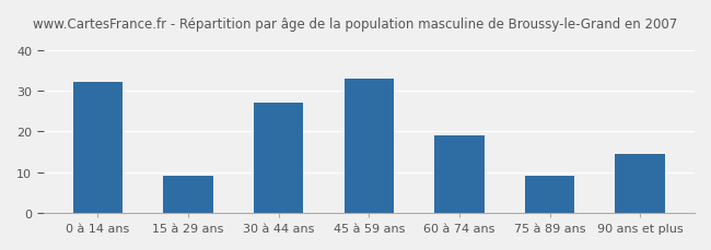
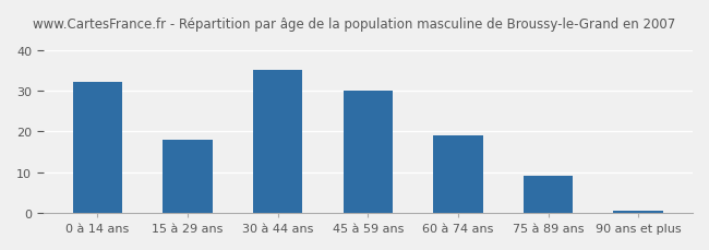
15 à 29 ans: 9.0 -> 18.0
30 à 44 ans: 27.0 -> 35.0
45 à 59 ans: 33.0 -> 30.0
90 ans et plus: 14.5 -> 0.5
